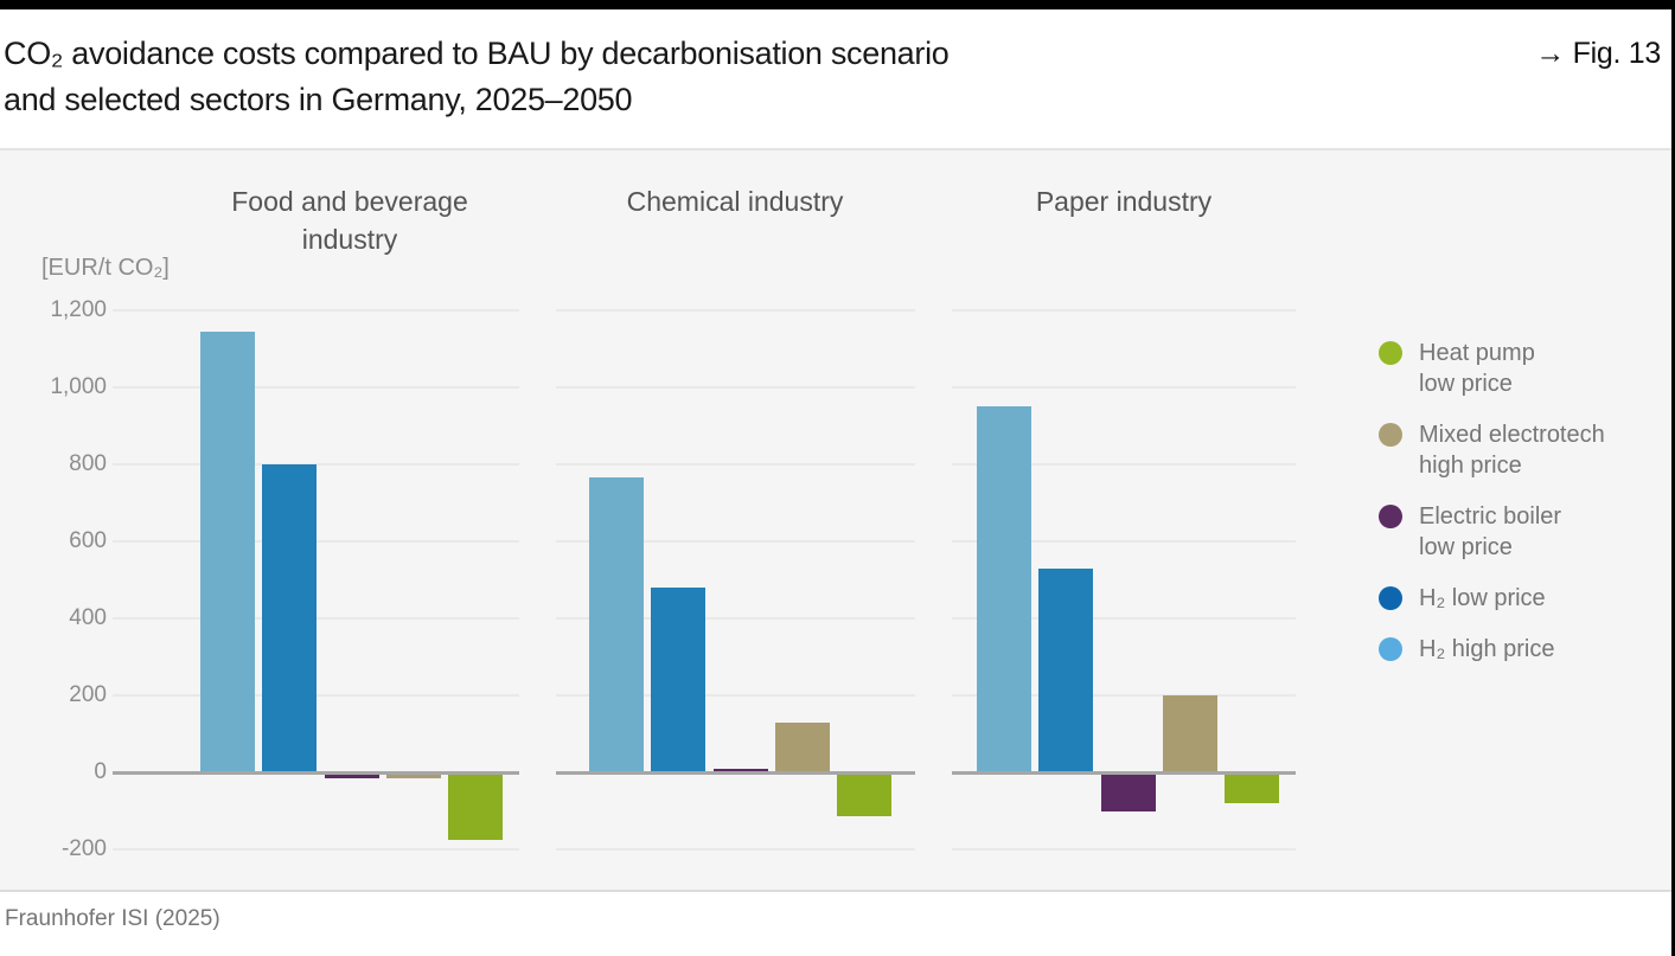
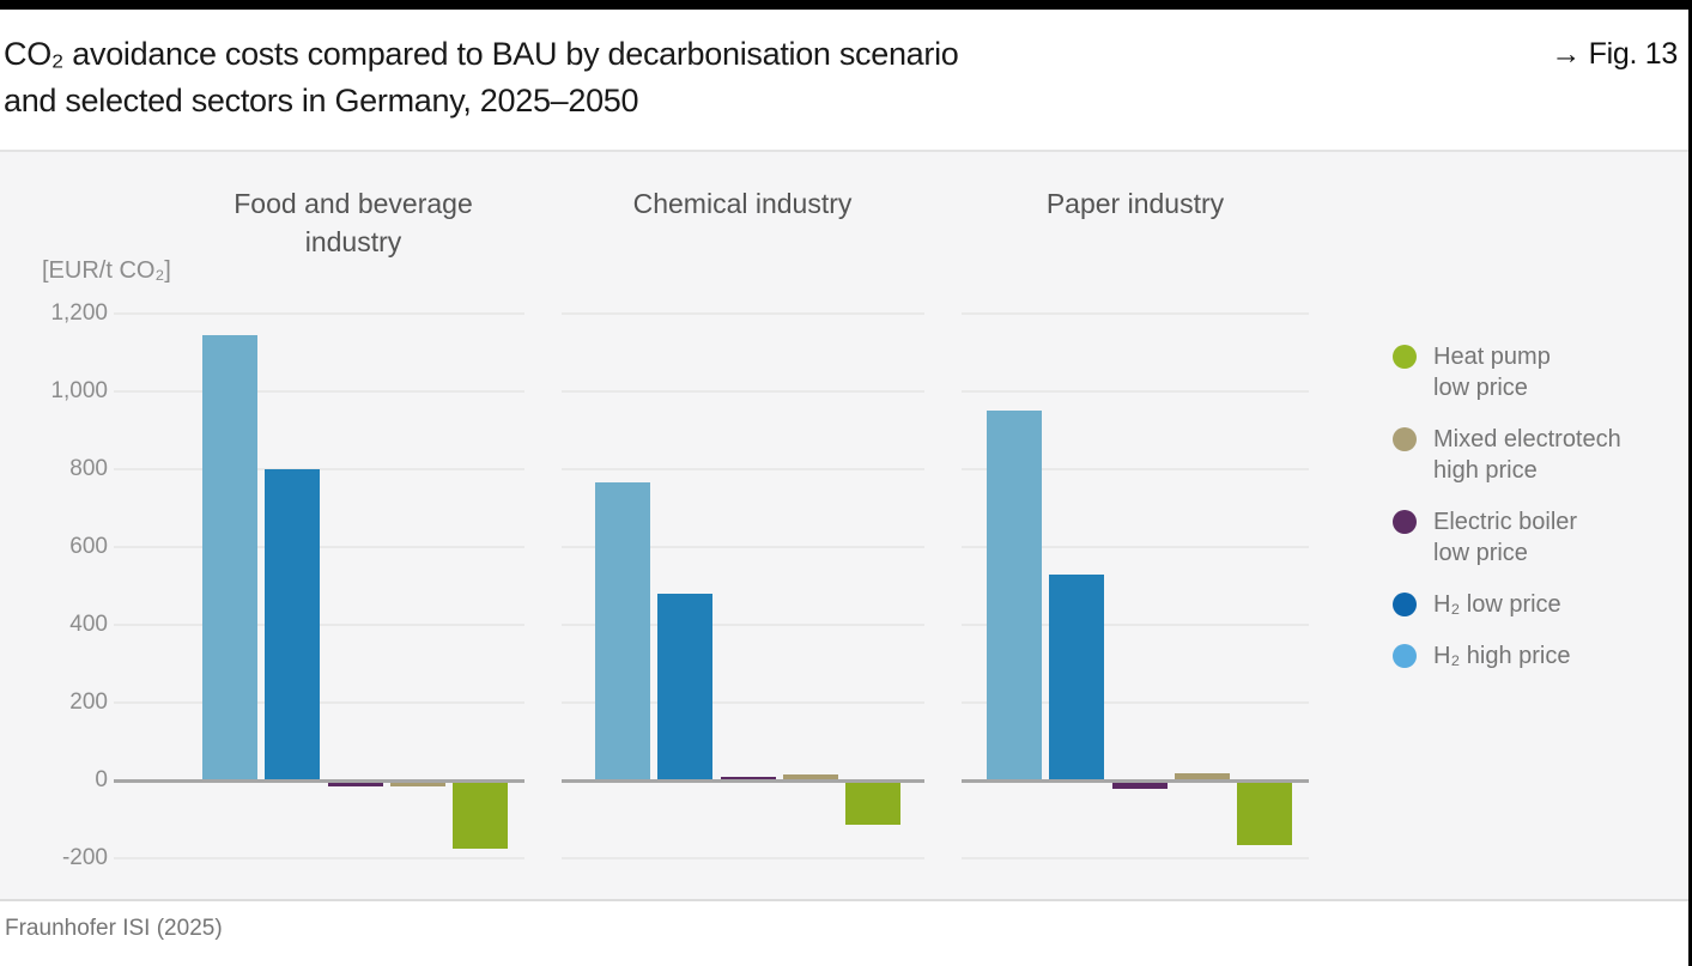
Mixed electrotech high price/Chemical industry: 130 -> 20
Electric boiler low price/Paper industry: -100 -> -20
Mixed electrotech high price/Paper industry: 200 -> 20
Heat pump low price/Paper industry: -80 -> -160
